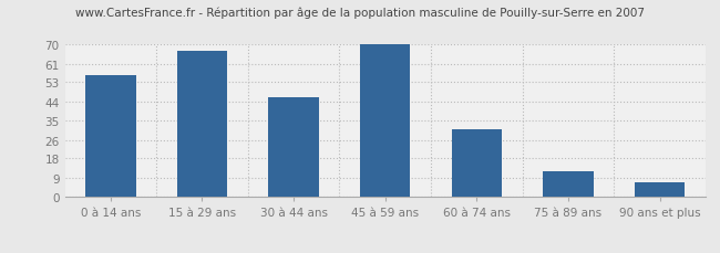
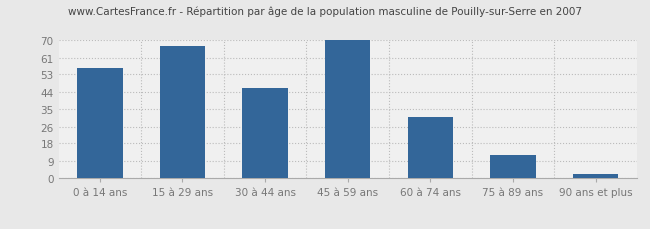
90 ans et plus: 7 -> 2
